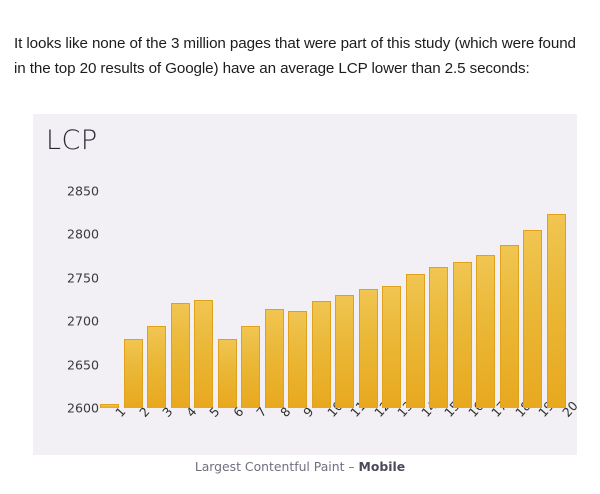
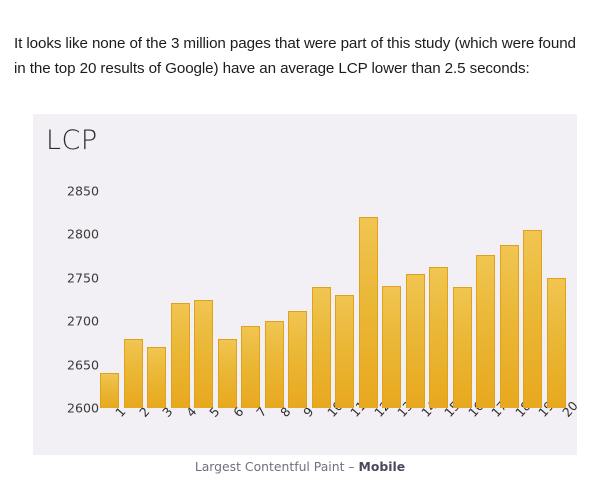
1: 2600 -> 2640
3: 2700 -> 2670
8: 2710 -> 2700
10: 2720 -> 2740
12: 2740 -> 2820
16: 2770 -> 2740
20: 2820 -> 2750
